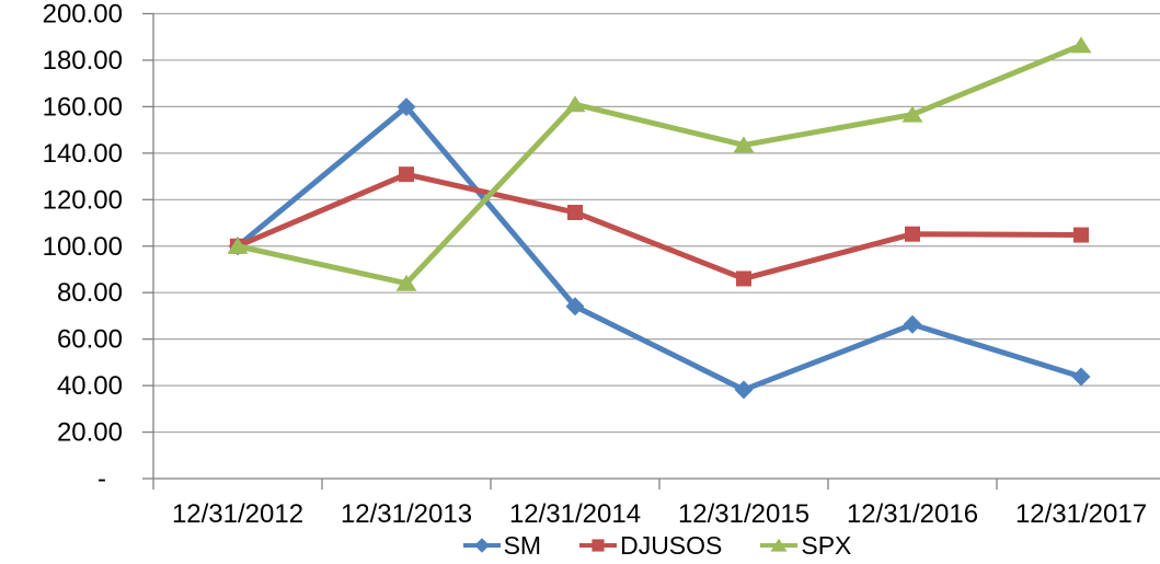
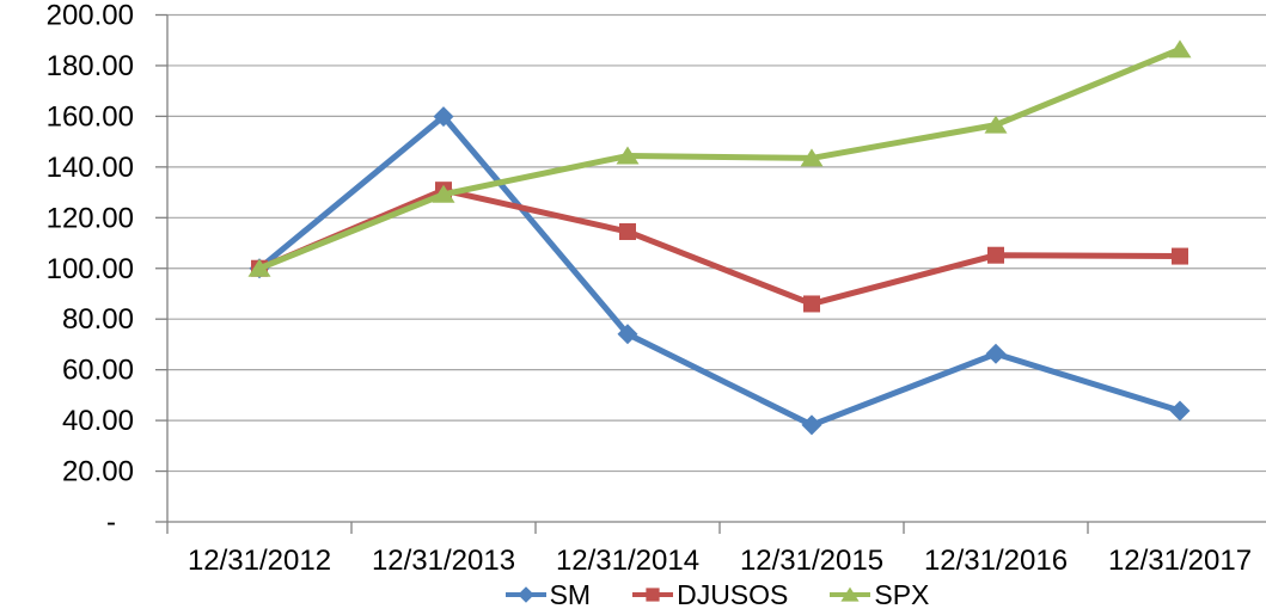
SPX/12/31/2013: 84 -> 129
SPX/12/31/2014: 161 -> 144
